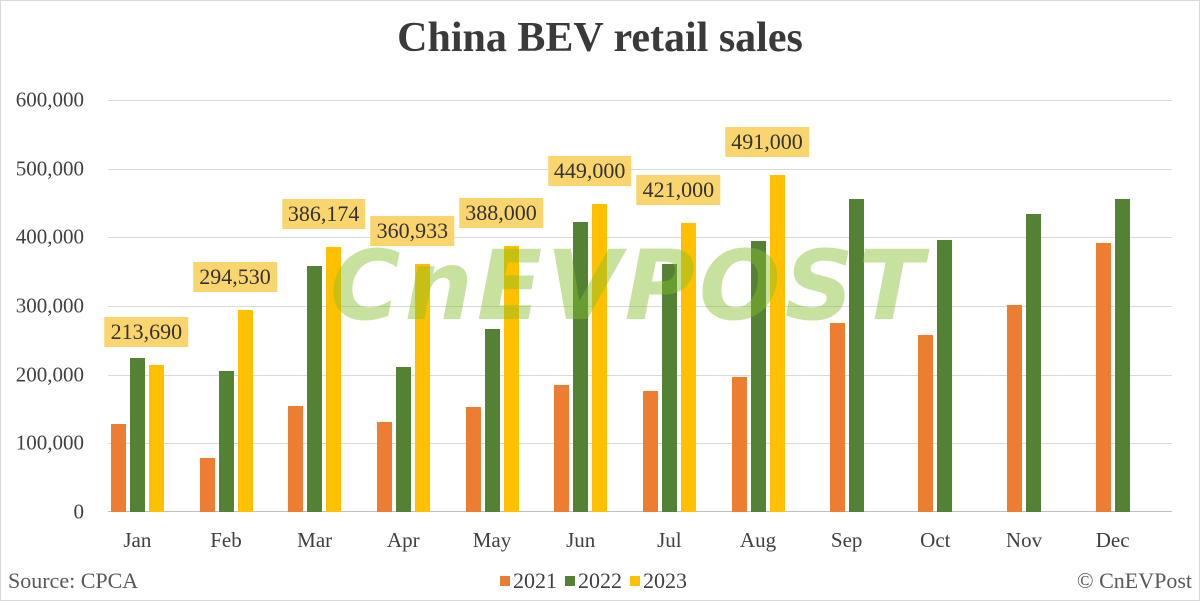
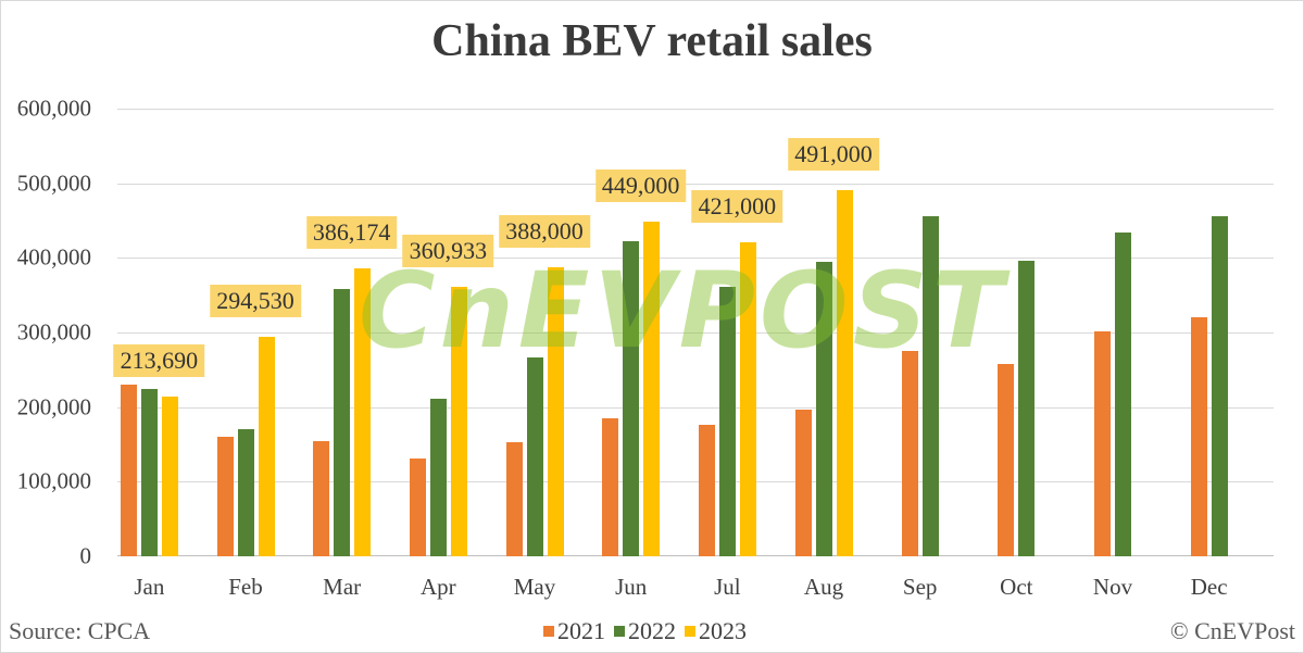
2021/Jan: 130000 -> 230000
2021/Feb: 80000 -> 160000
2022/Feb: 200000 -> 170000
2021/Dec: 390000 -> 320000
